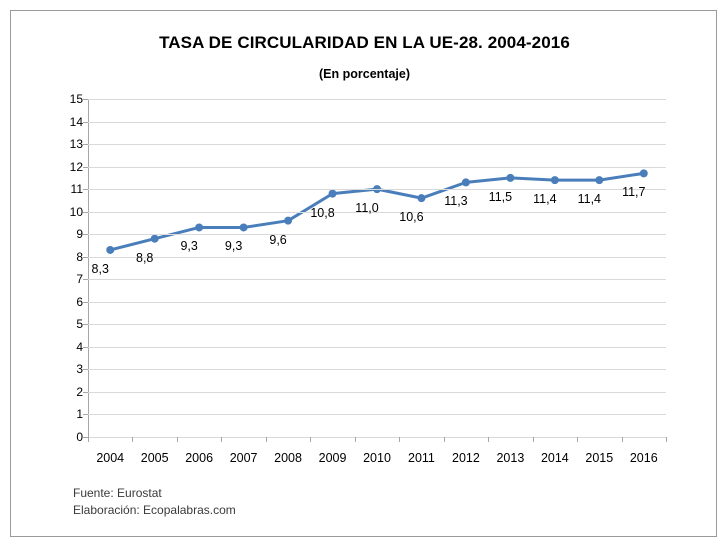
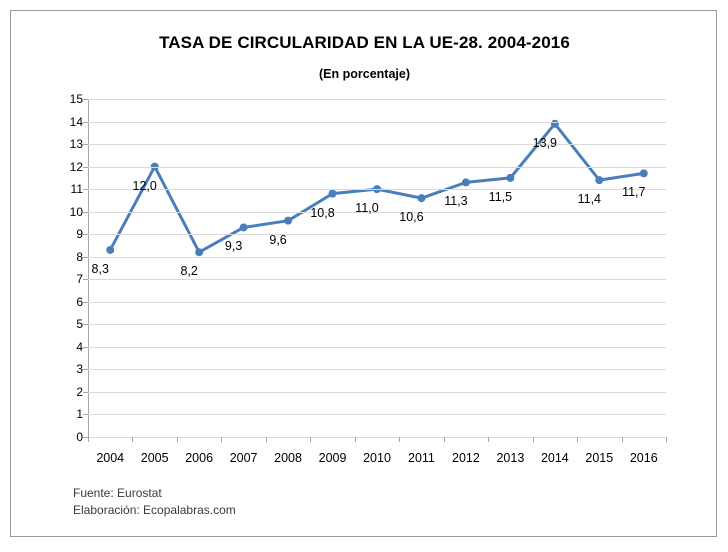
2005: 8,8 -> 12,0
2006: 9,3 -> 8,2
2014: 11,4 -> 13,9
